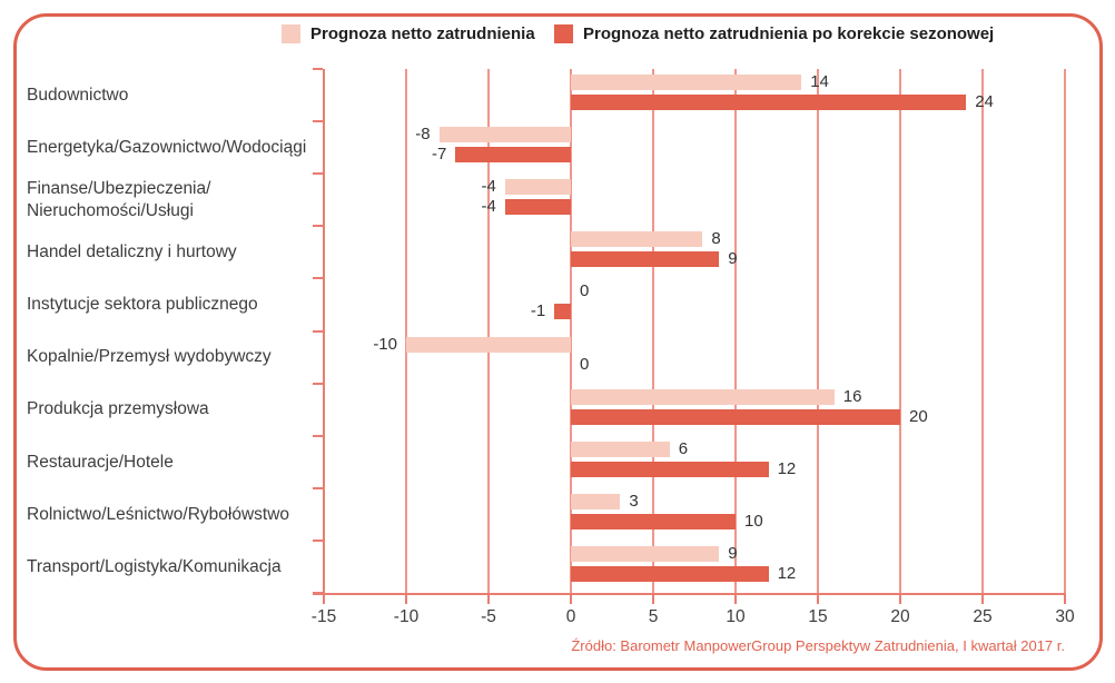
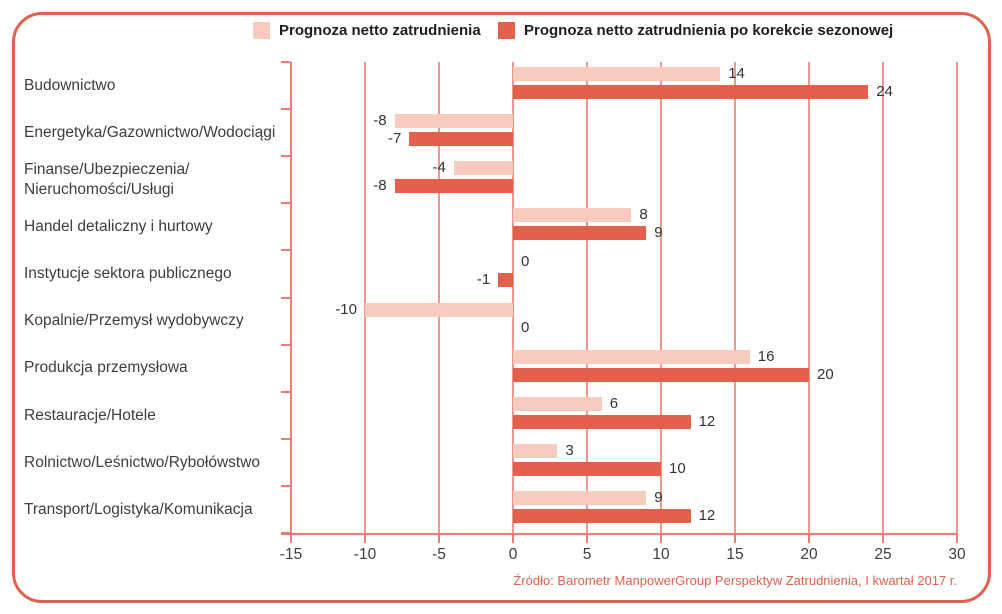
Prognoza netto zatrudnienia po korekcie sezonowej/Finanse/Ubezpieczenia/ Nieruchomości/Usługi: -4 -> -8
